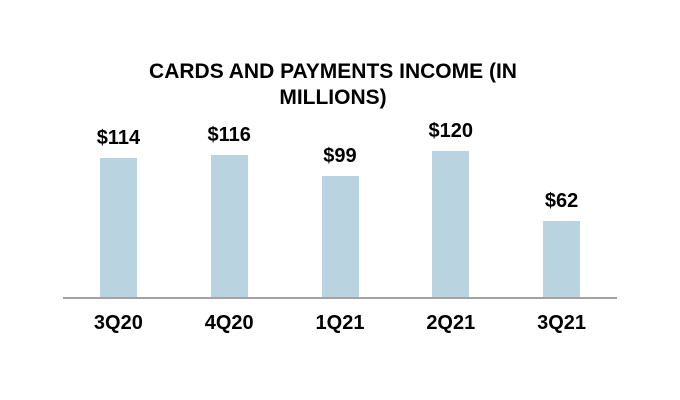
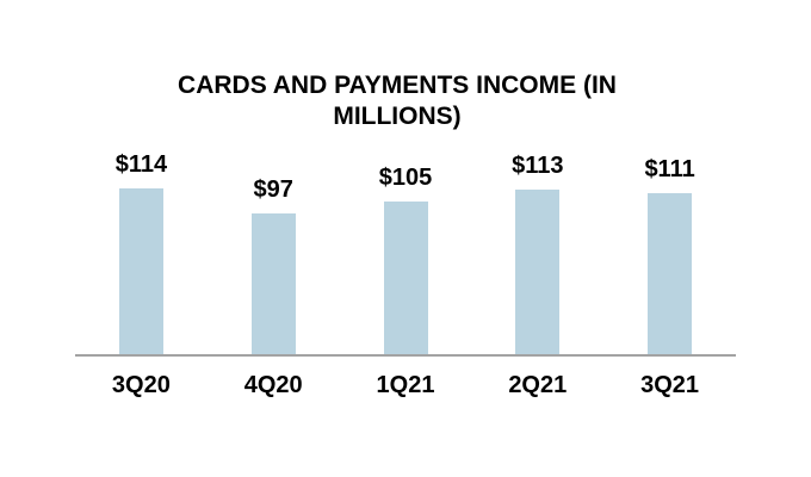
4Q20: $116 -> $97
1Q21: $99 -> $105
2Q21: $120 -> $113
3Q21: $62 -> $111
